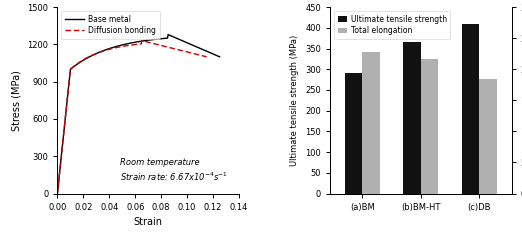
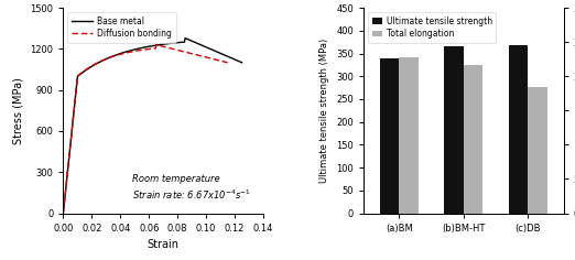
Ultimate tensile strength/(a)BM: 290 -> 338
Ultimate tensile strength/(c)DB: 410 -> 368
